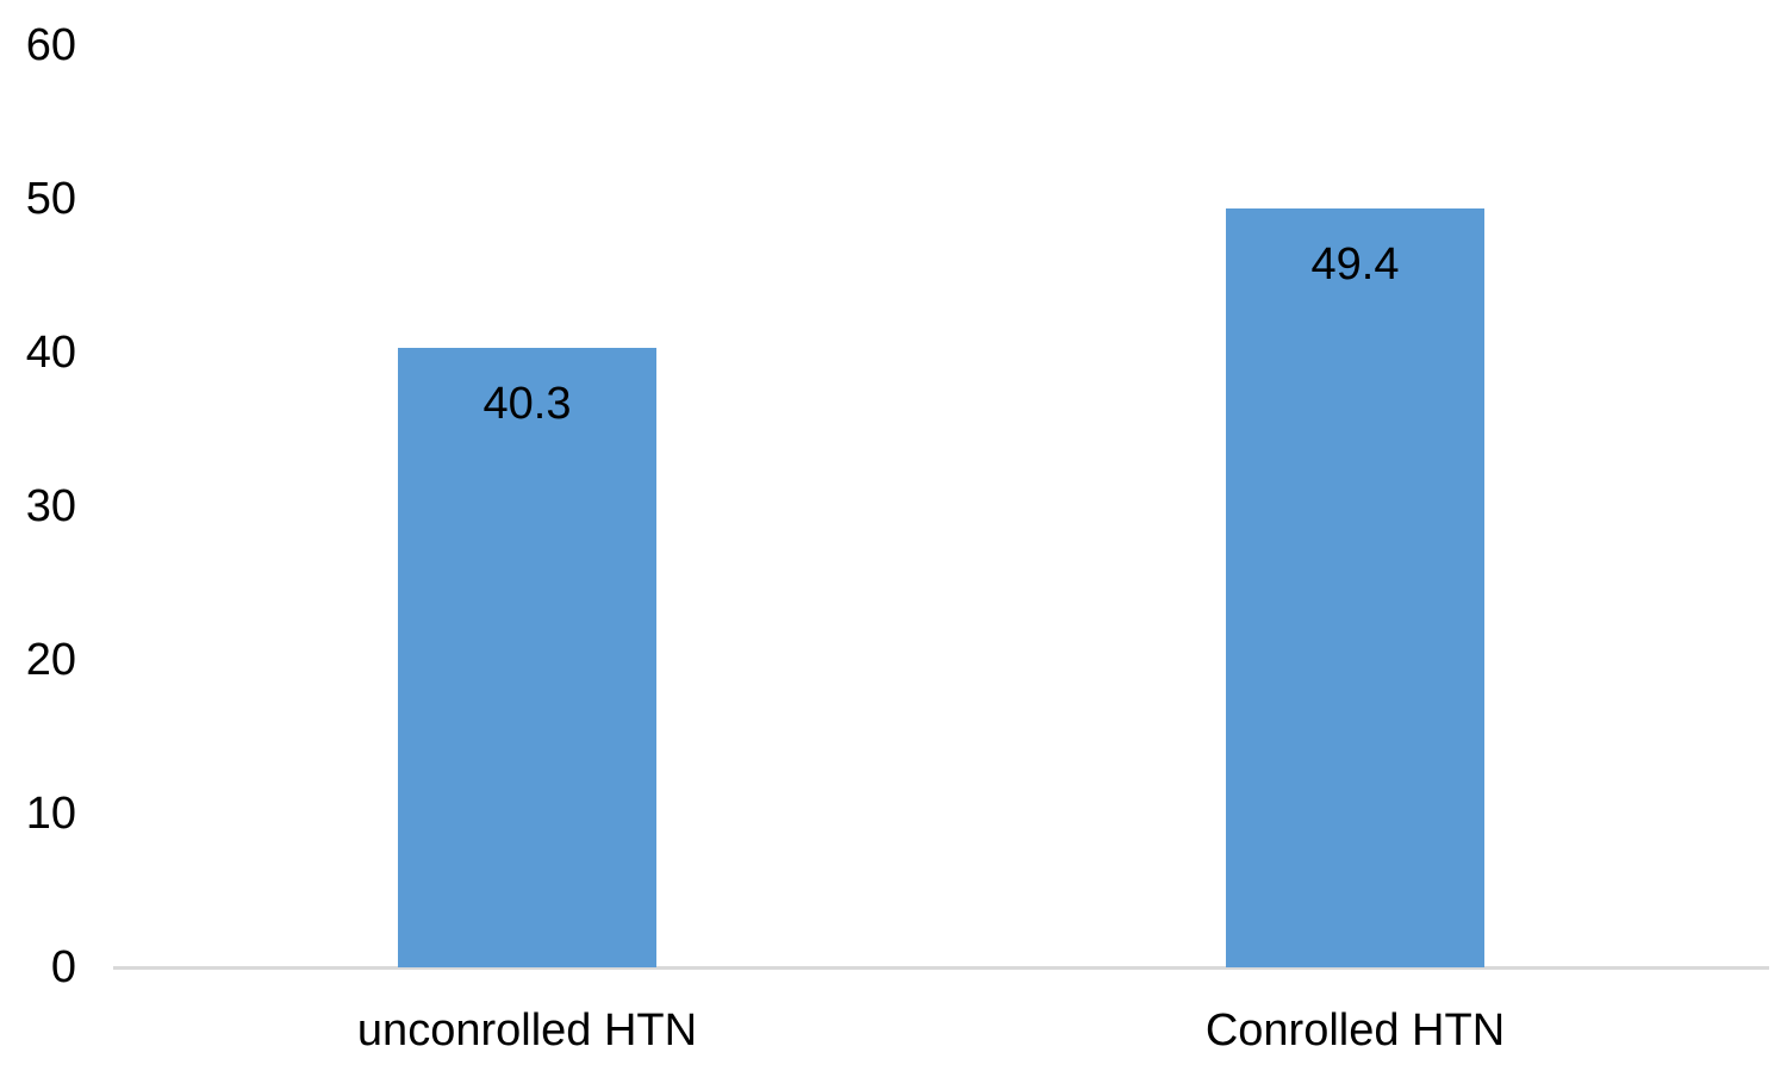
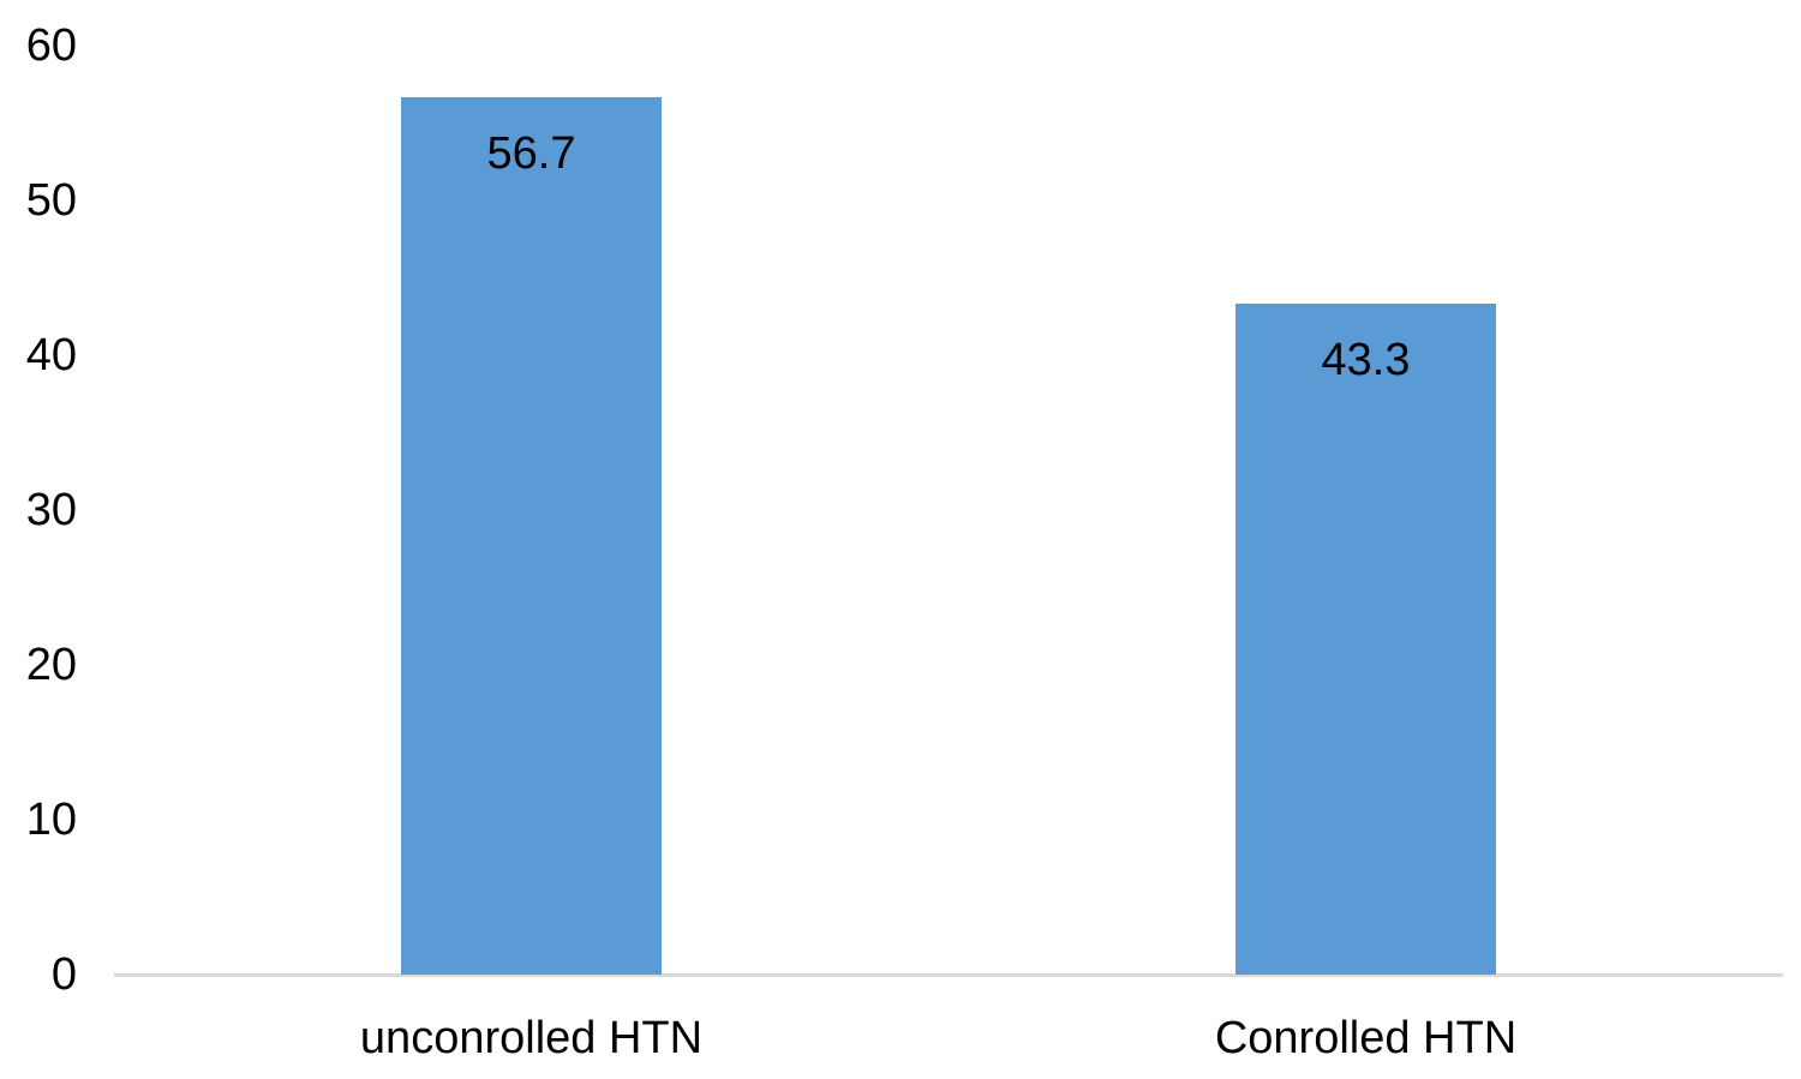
unconrolled HTN: 40.3 -> 56.7
Conrolled HTN: 49.4 -> 43.3
